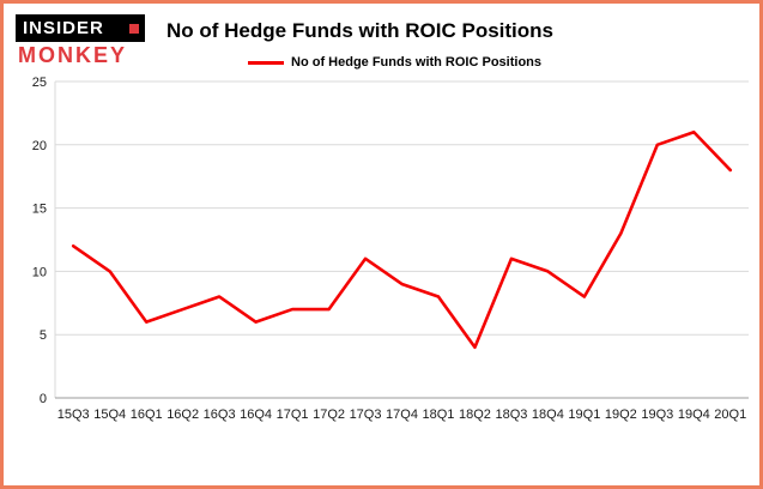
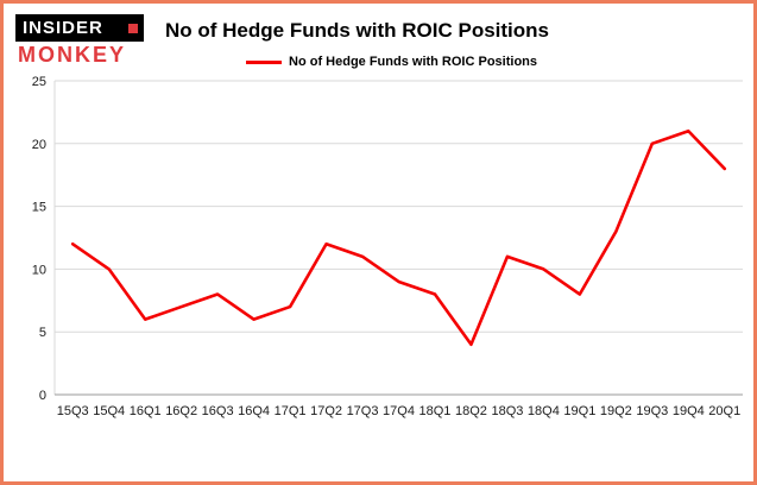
17Q2: 7 -> 12
